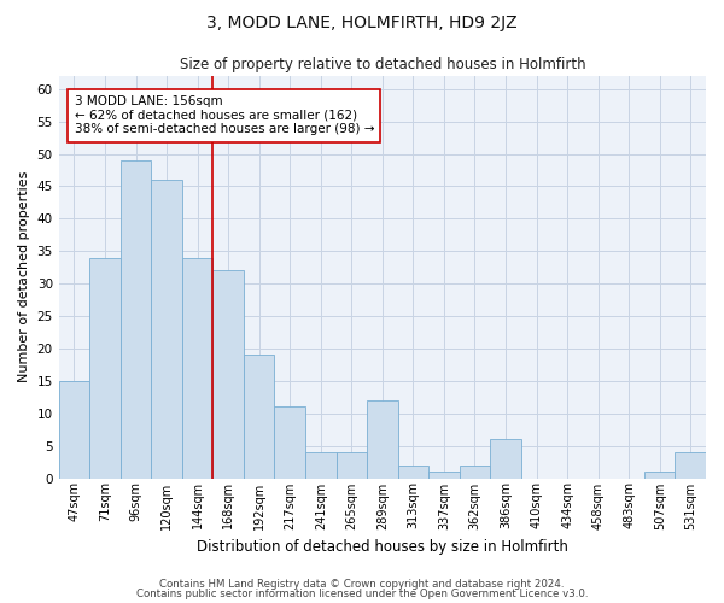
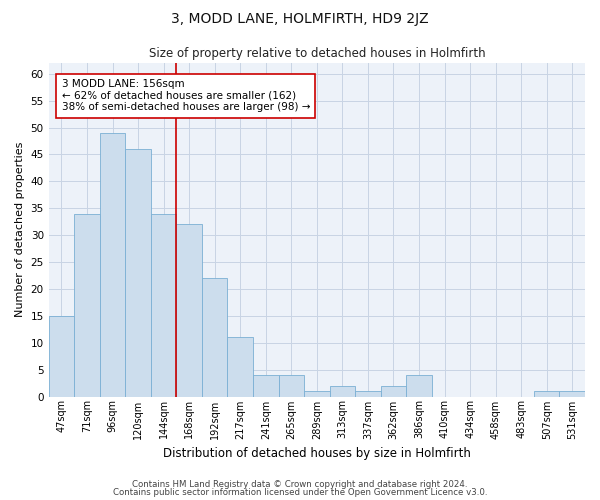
192sqm: 19 -> 22
289sqm: 12 -> 1
386sqm: 6 -> 4
531sqm: 4 -> 1
